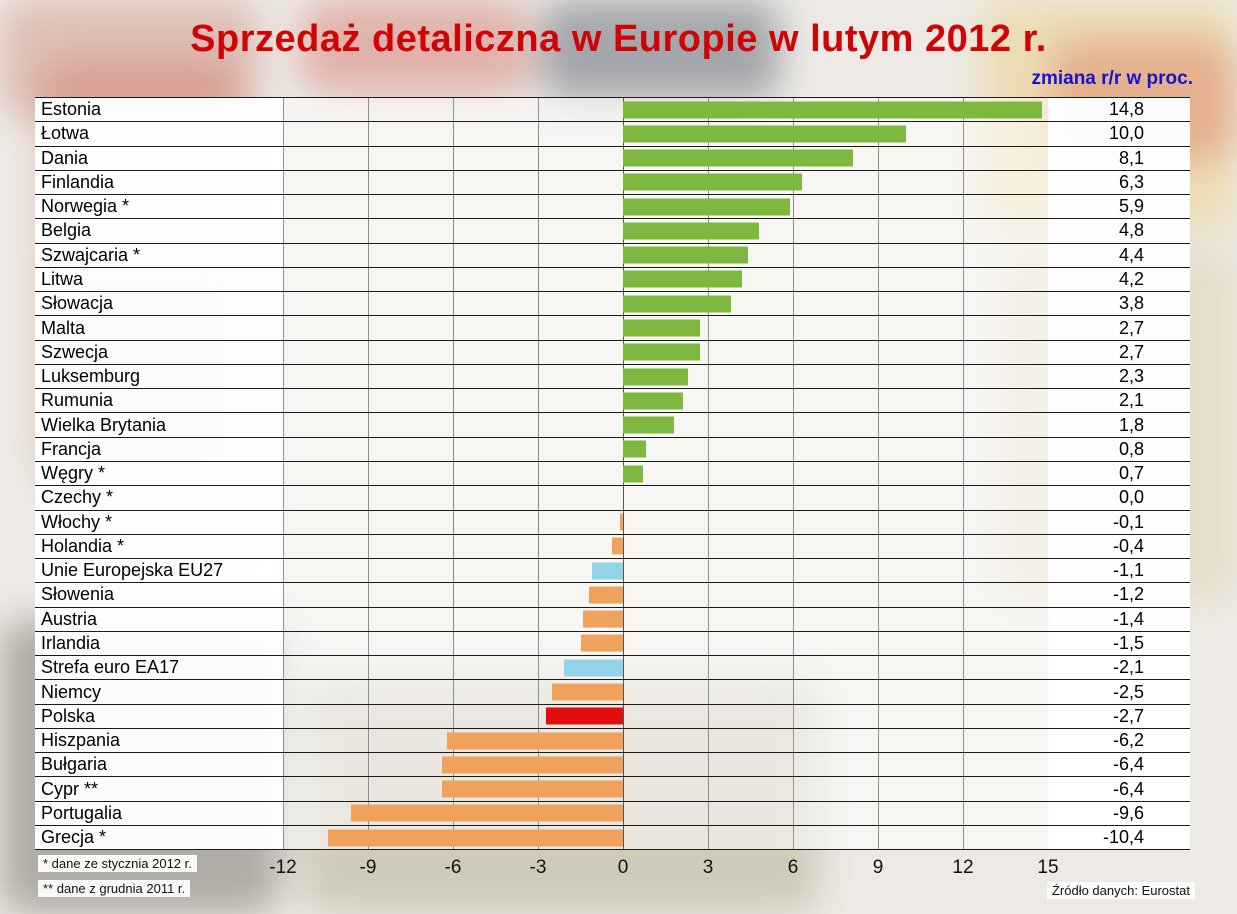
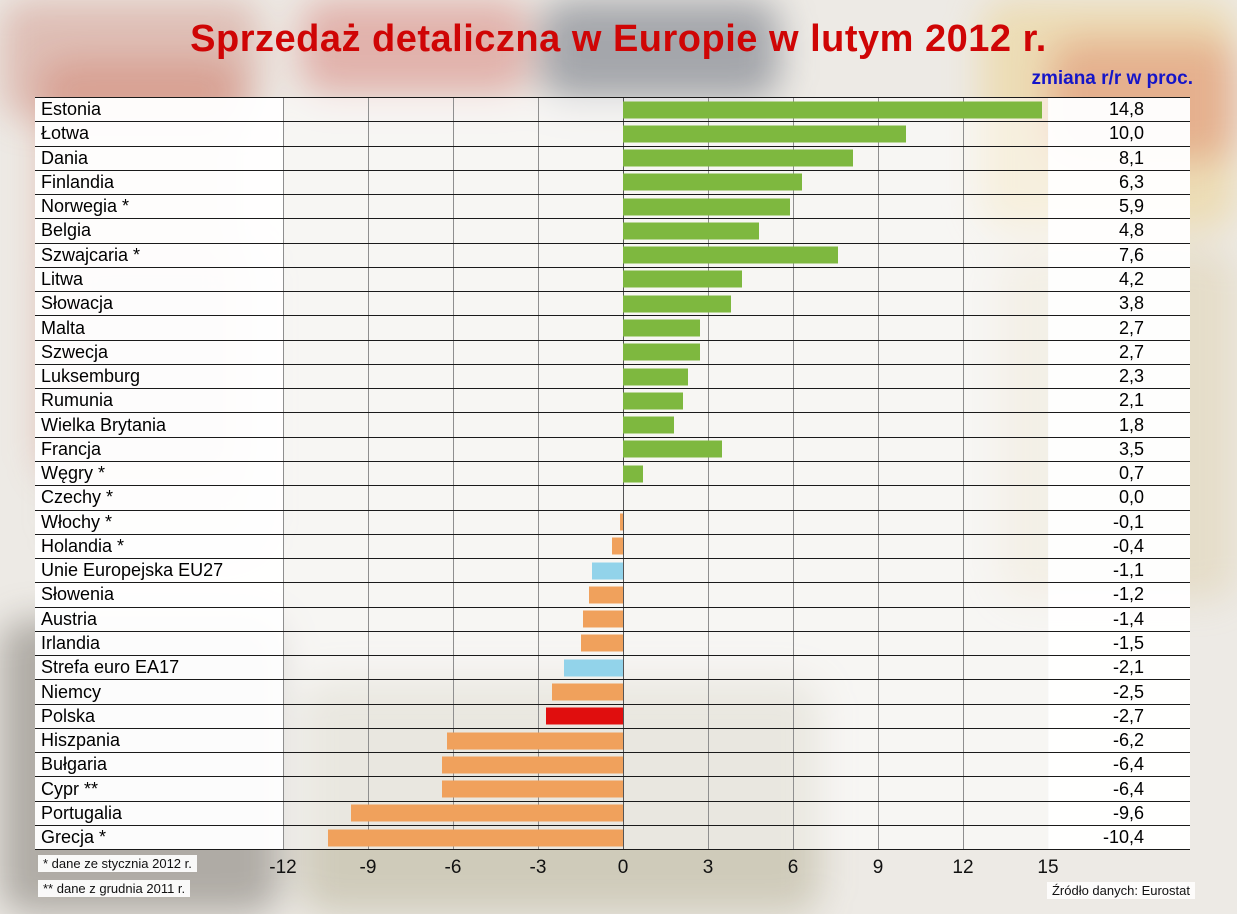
Szwajcaria *: 4,4 -> 7,6
Francja: 0,8 -> 3,5
